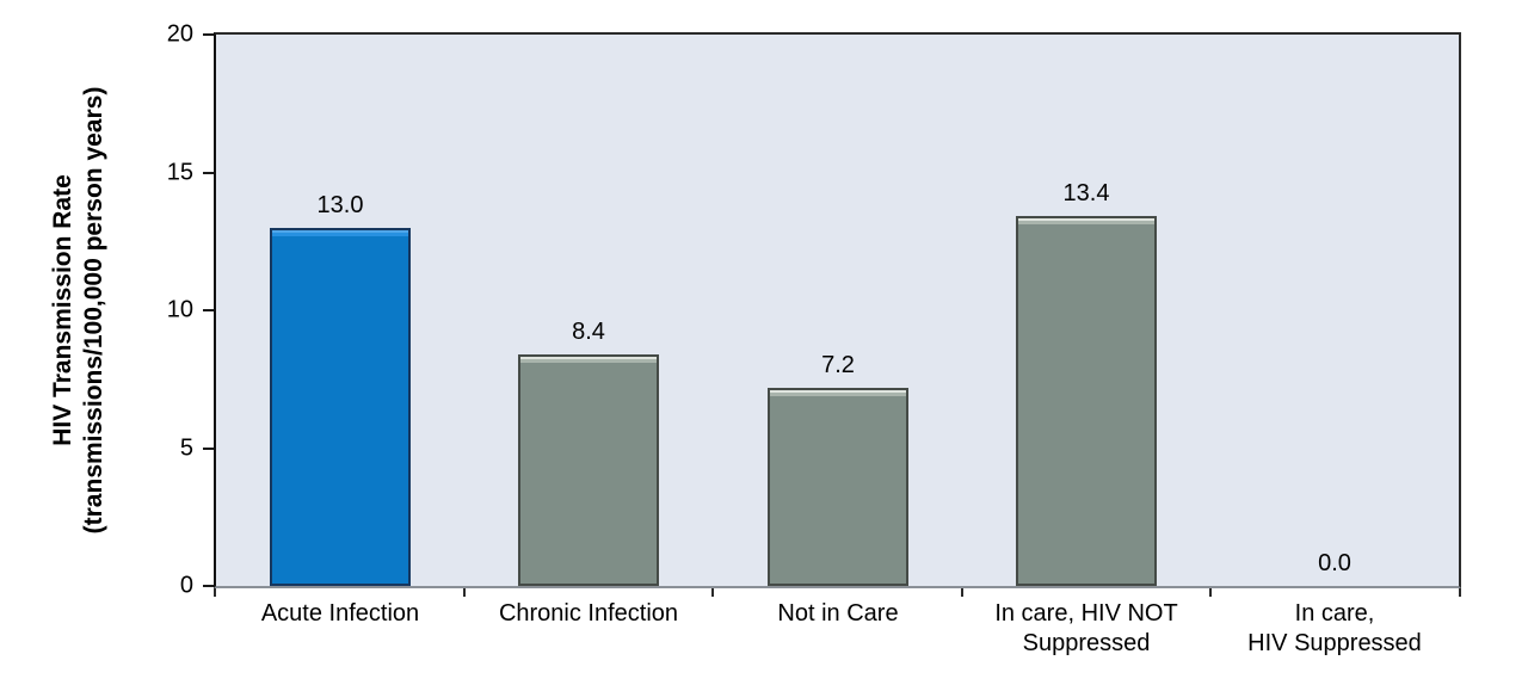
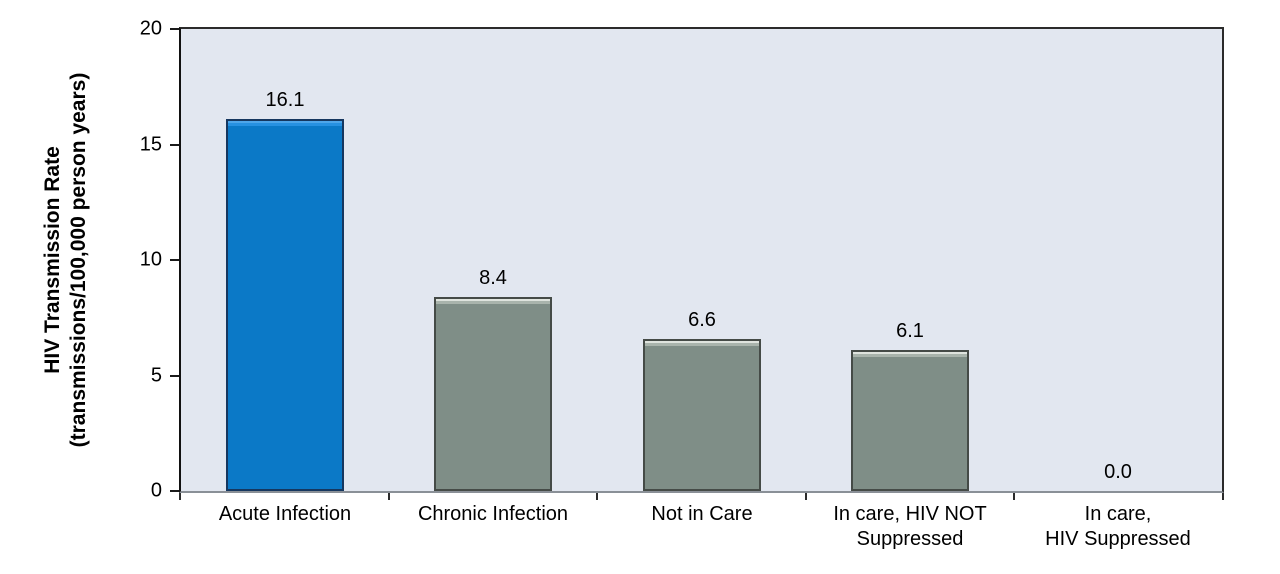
Acute Infection: 13.0 -> 16.1
Not in Care: 7.2 -> 6.6
In care, HIV NOT Suppressed: 13.4 -> 6.1
